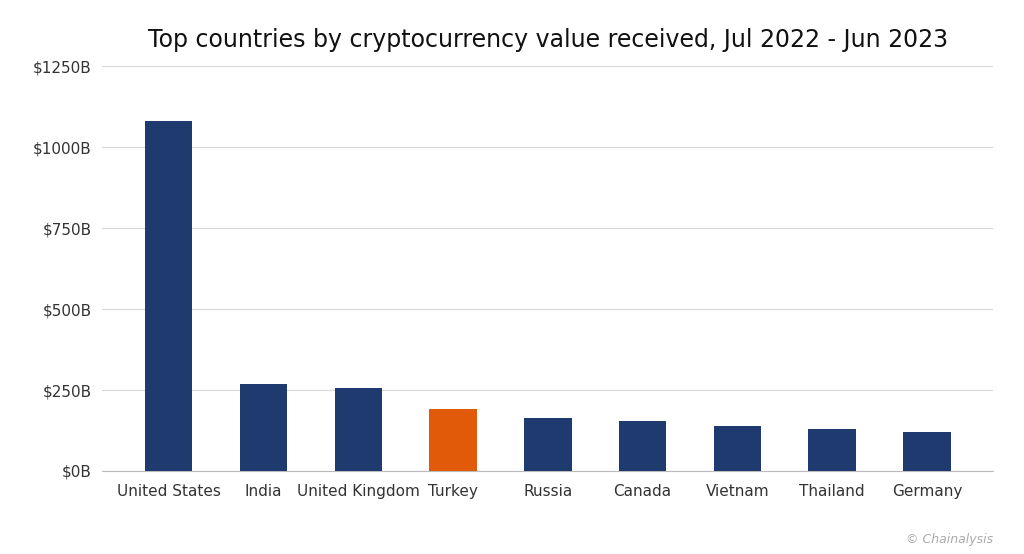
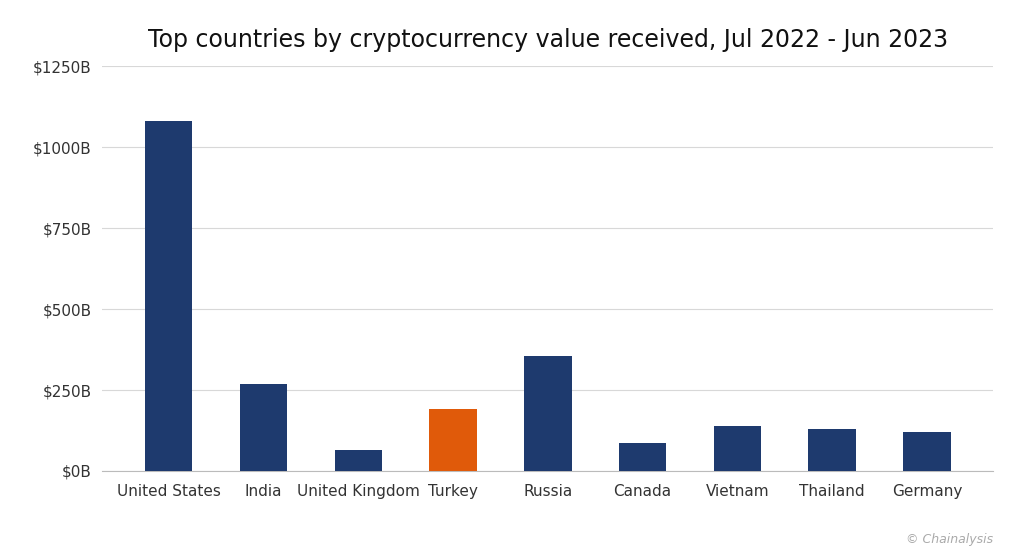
United Kingdom: $255B -> $65B
Russia: $165B -> $355B
Canada: $155B -> $85B
